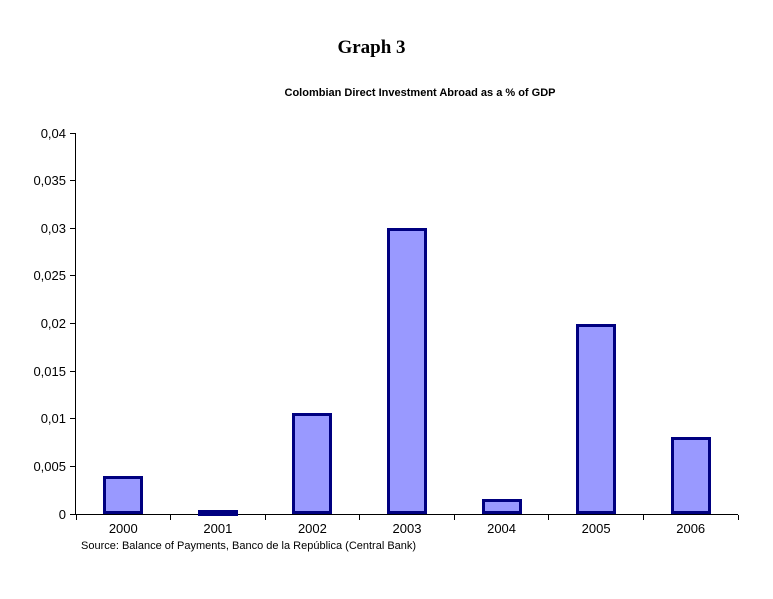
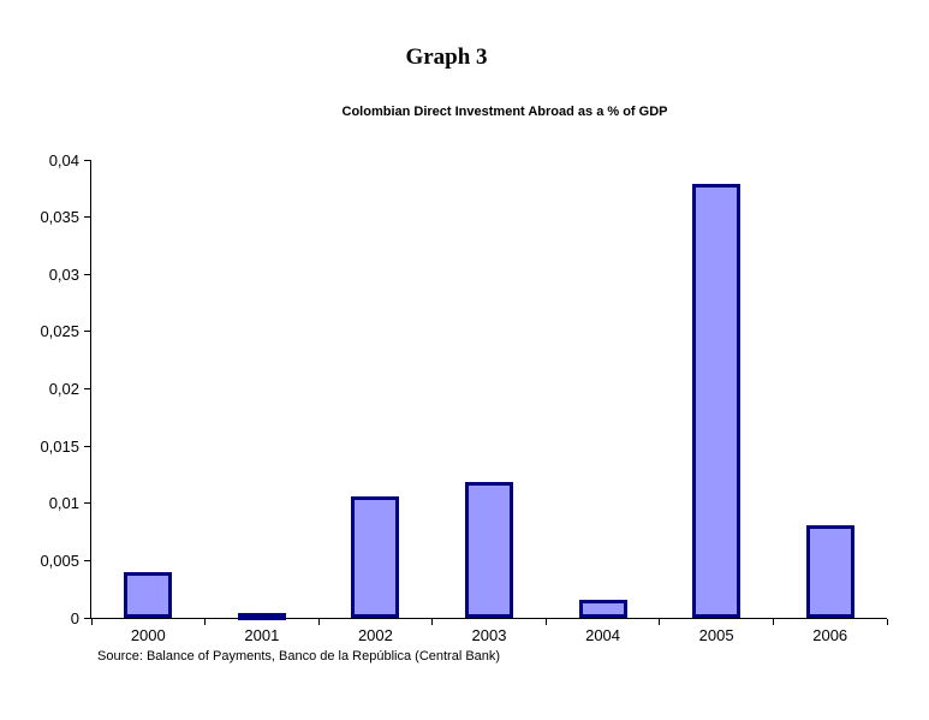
2003: 0,03 -> 0,01
2005: 0,02 -> 0,04
